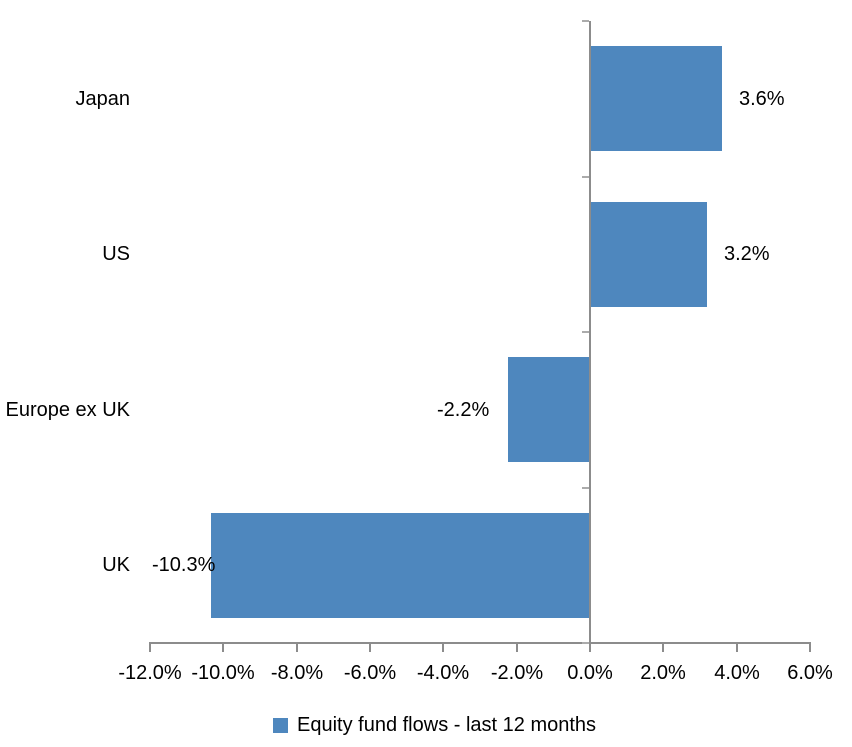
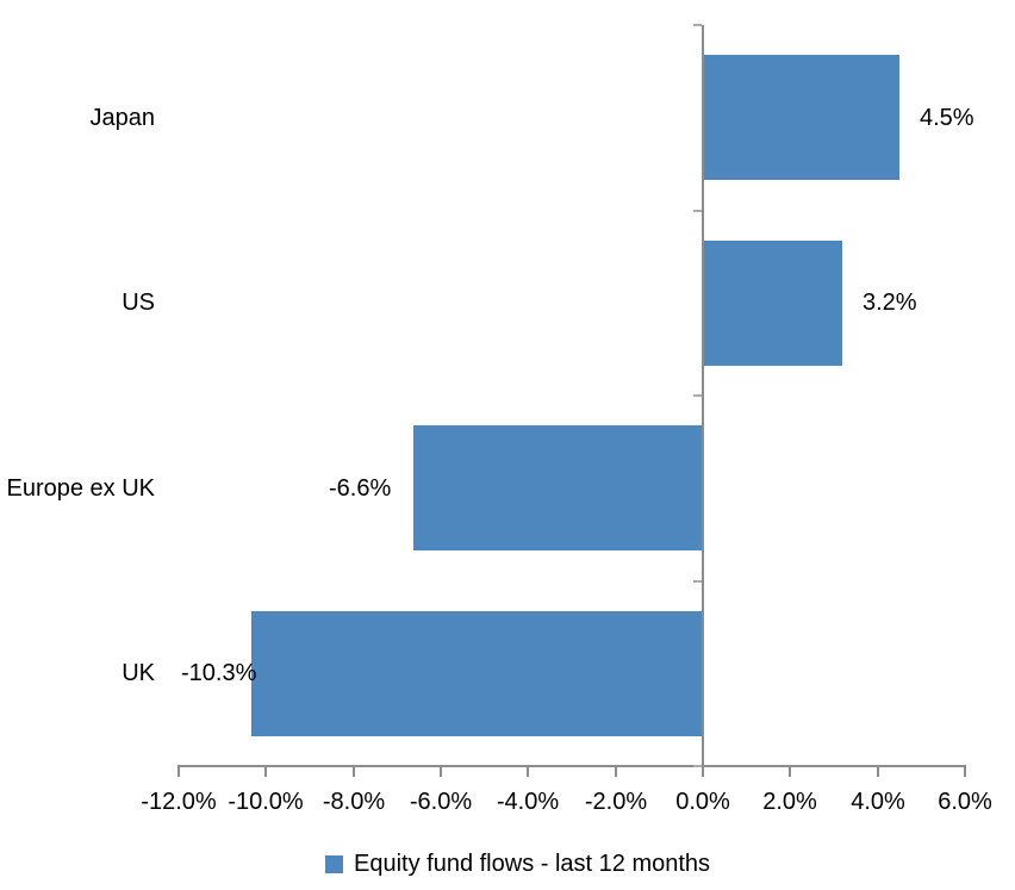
Japan: 3.6% -> 4.5%
Europe ex UK: -2.2% -> -6.6%
